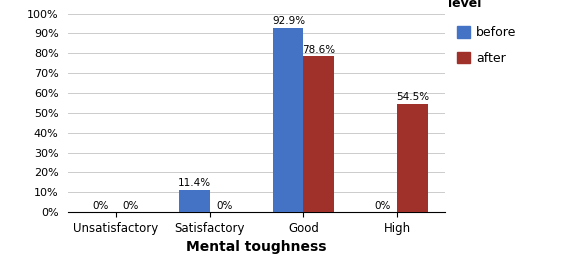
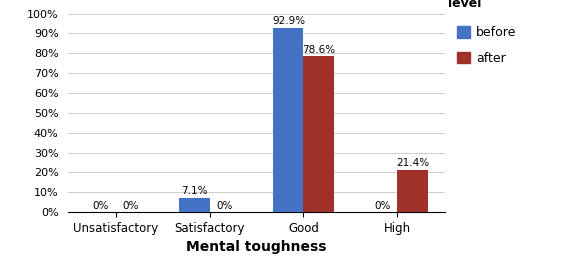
before/Satisfactory: 11.4% -> 7.1%
after/High: 54.5% -> 21.4%
